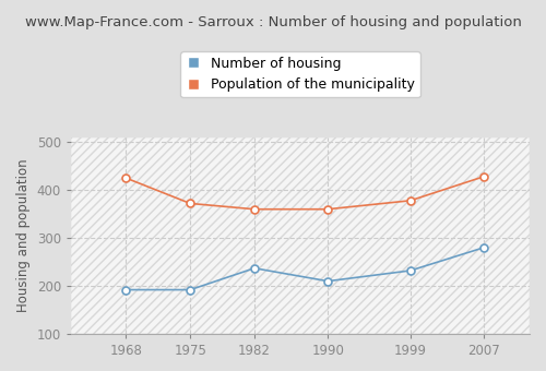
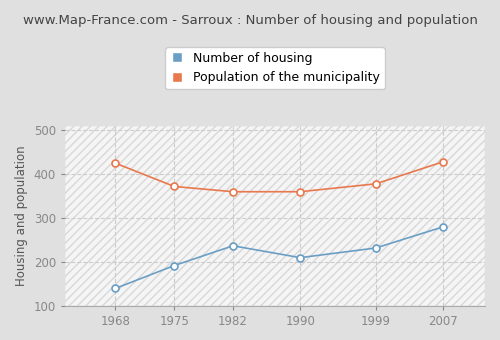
Number of housing/1968: 192 -> 140
